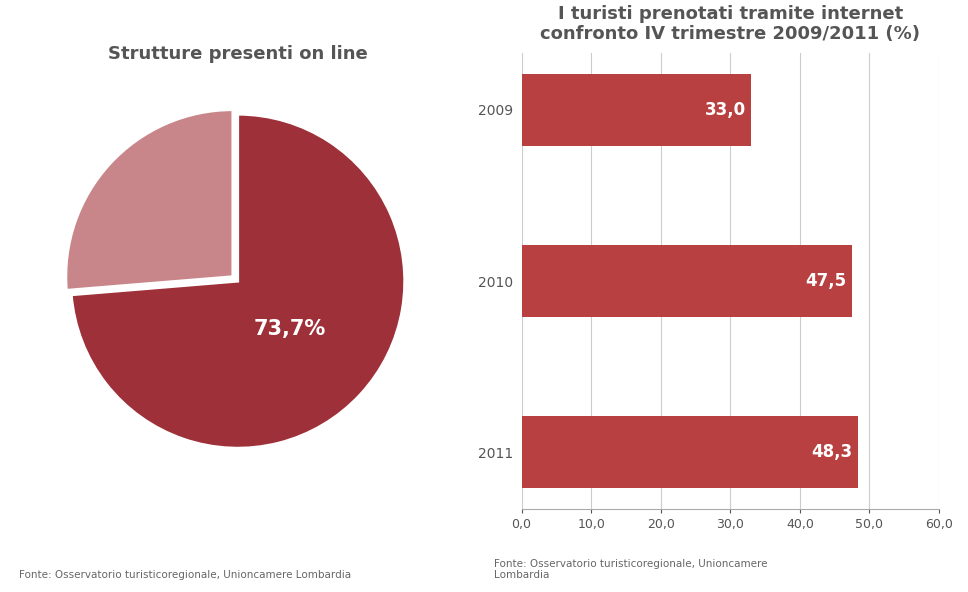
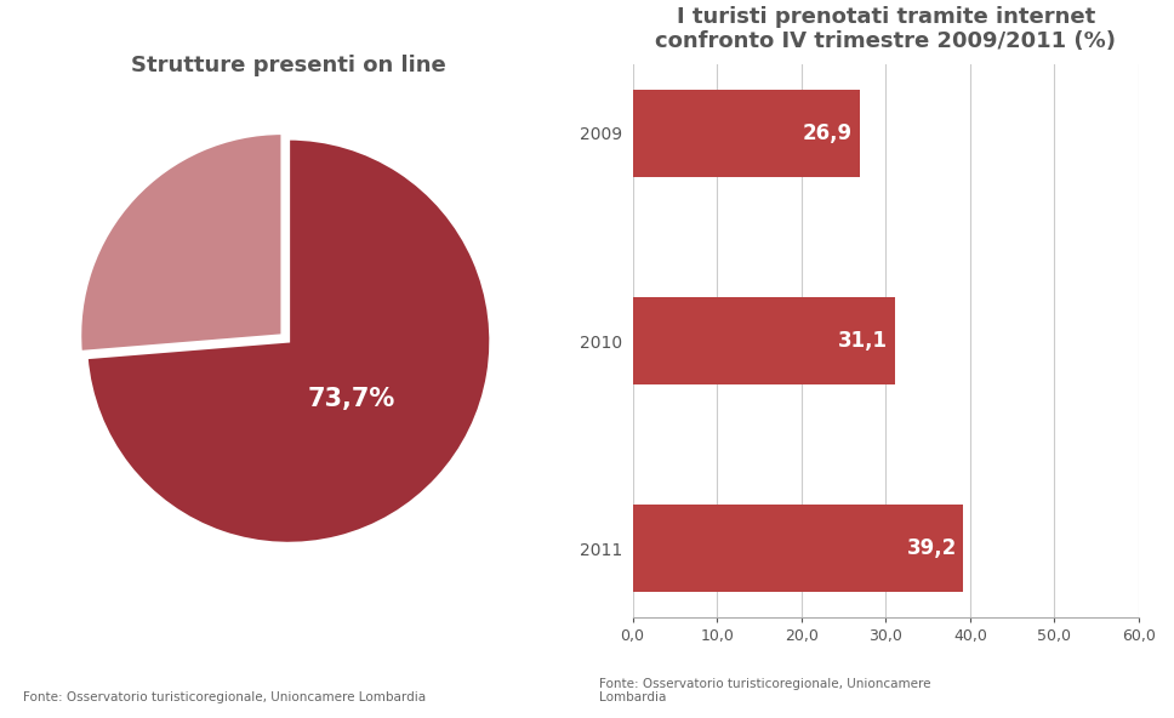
2009: 33,0 -> 26,9
2010: 47,5 -> 31,1
2011: 48,3 -> 39,2
